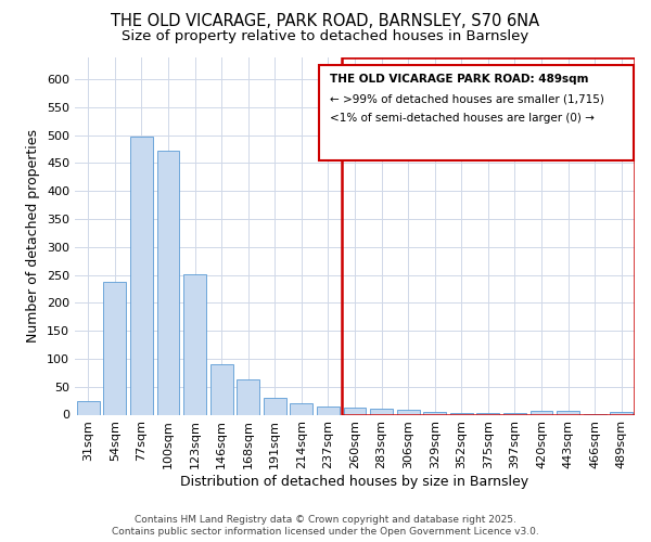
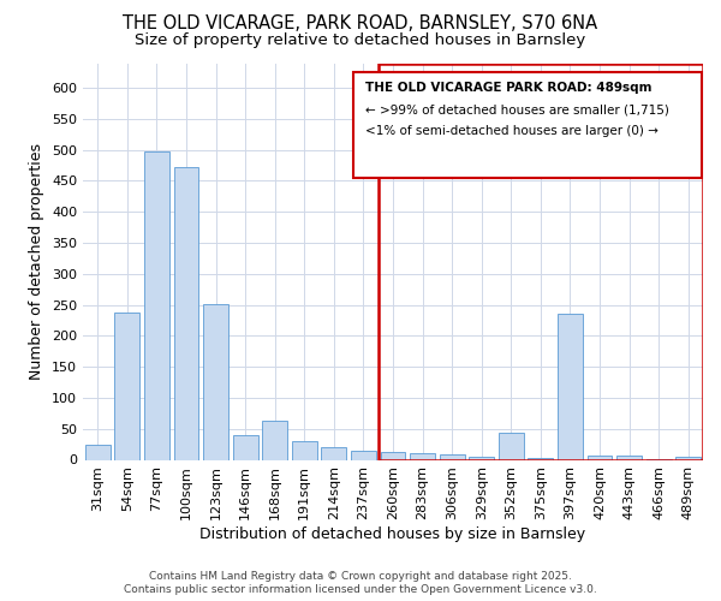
146sqm: 90 -> 40
352sqm: 3 -> 44
397sqm: 2 -> 236
